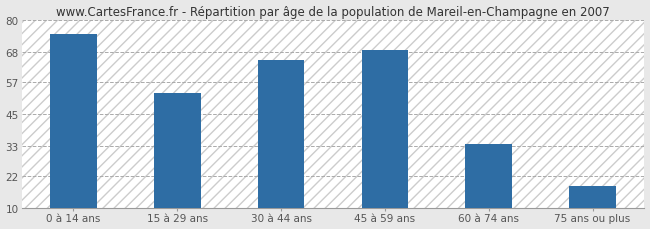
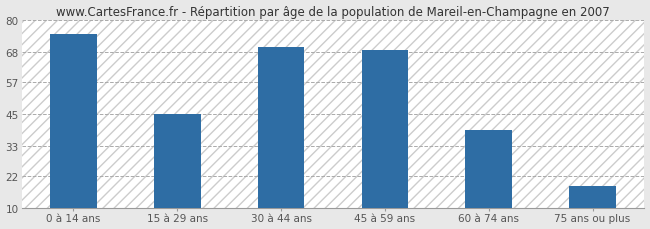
15 à 29 ans: 53 -> 45
30 à 44 ans: 65 -> 70
60 à 74 ans: 34 -> 39
